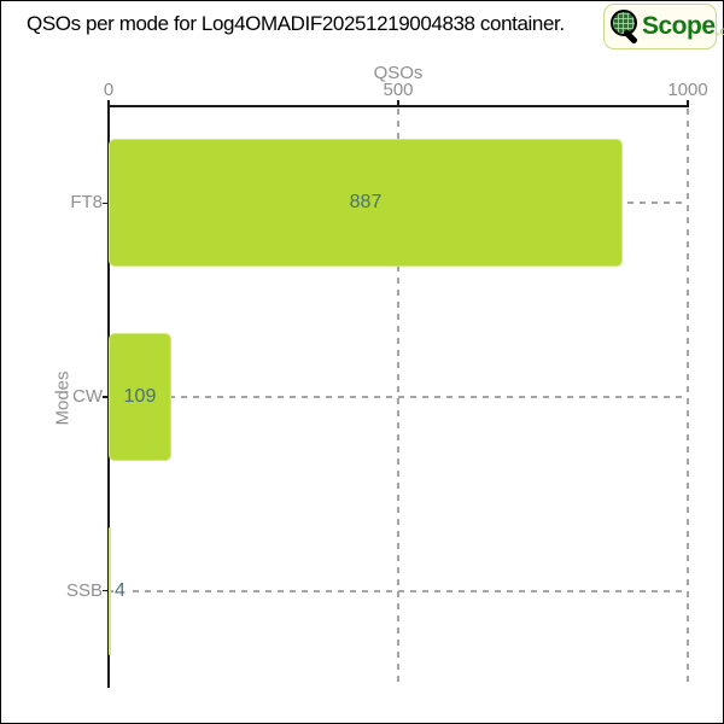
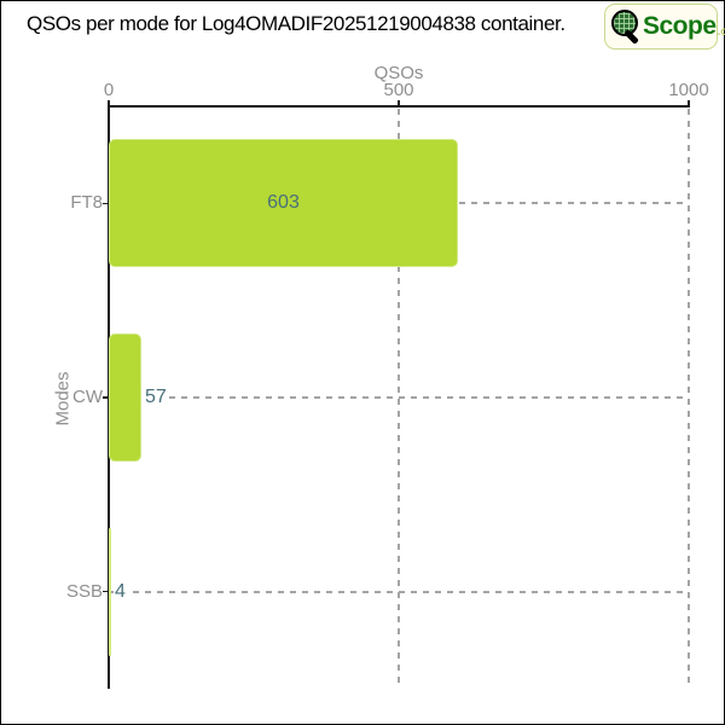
FT8: 887 -> 603
CW: 109 -> 57
